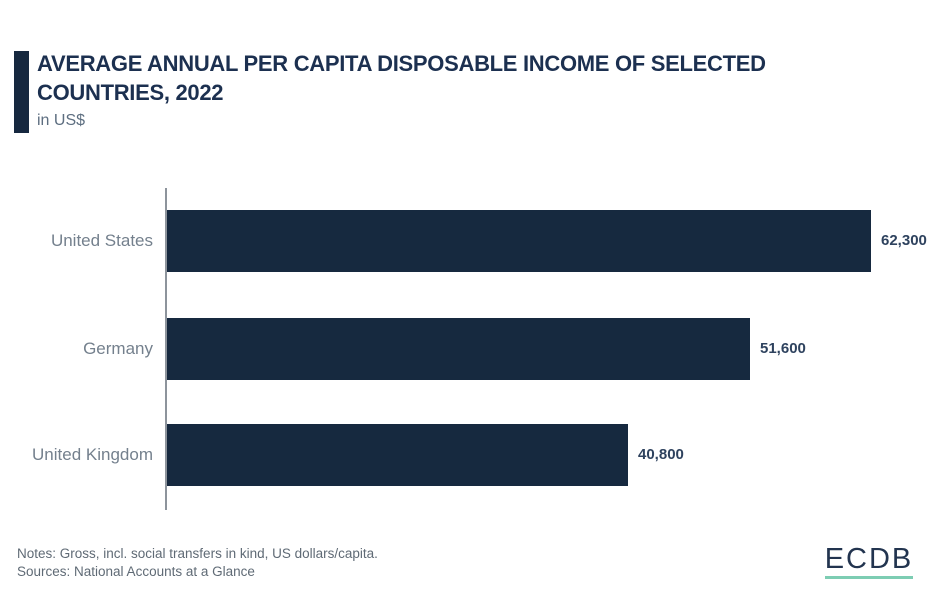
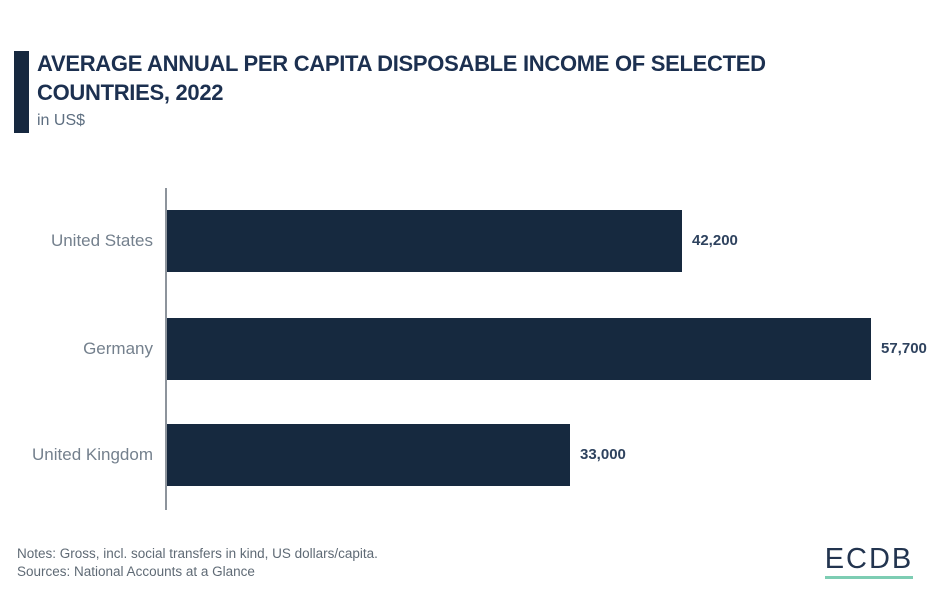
United States: 62,300 -> 42,200
Germany: 51,600 -> 57,700
United Kingdom: 40,800 -> 33,000
